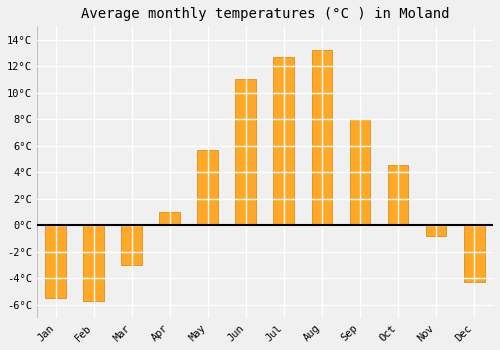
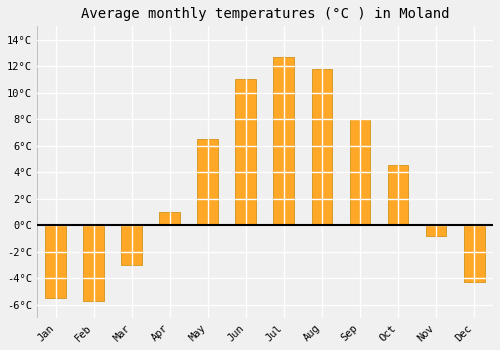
May: 5.7°C -> 6.5°C
Aug: 13.2°C -> 11.8°C
